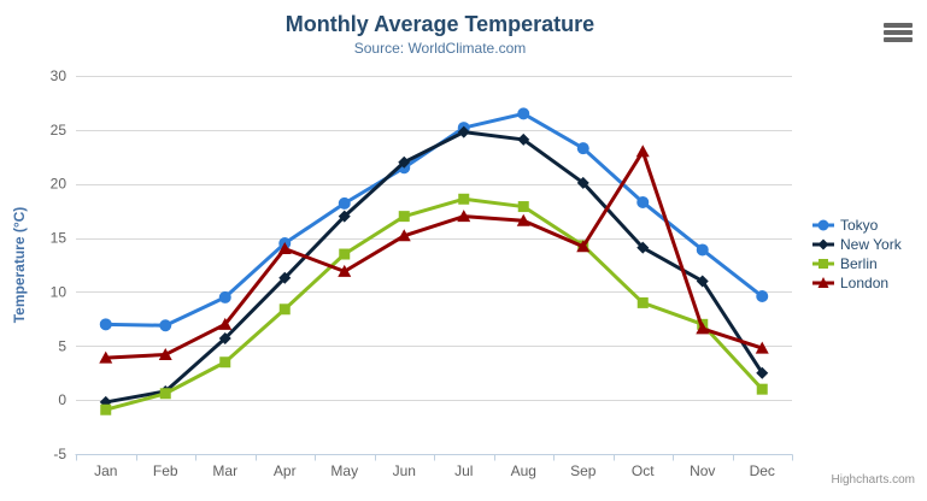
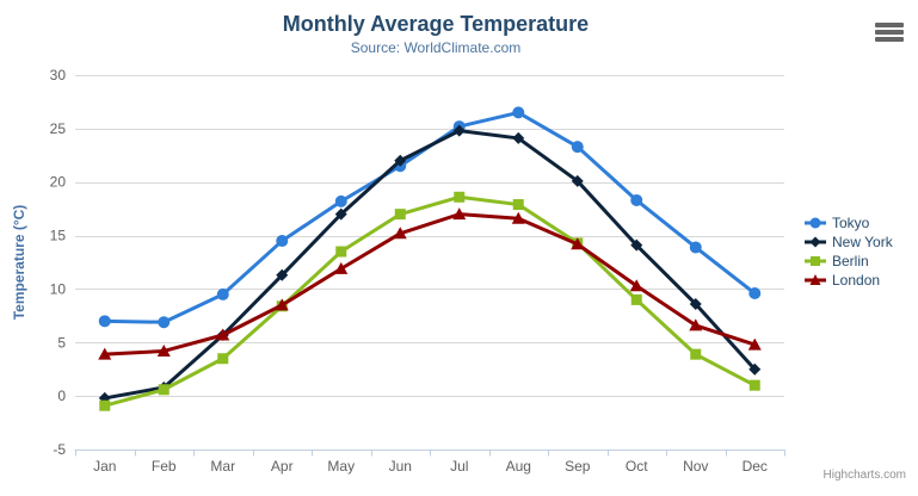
London/Mar: 7 -> 6
London/Apr: 14 -> 8
London/Oct: 23 -> 10
New York/Nov: 11 -> 9
Berlin/Nov: 7 -> 4
